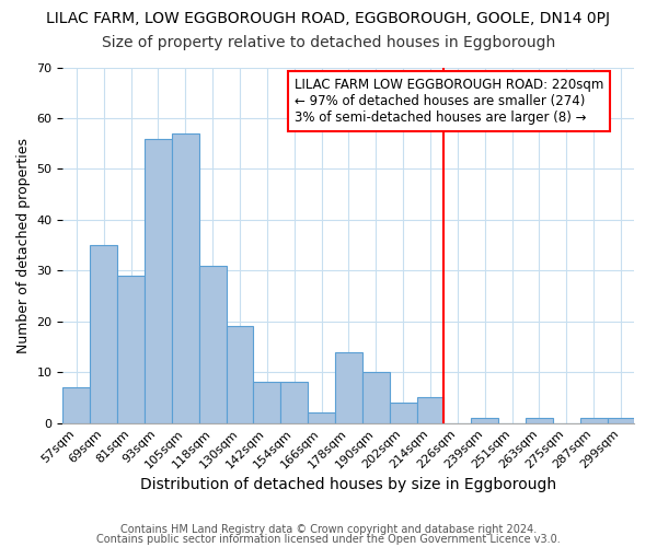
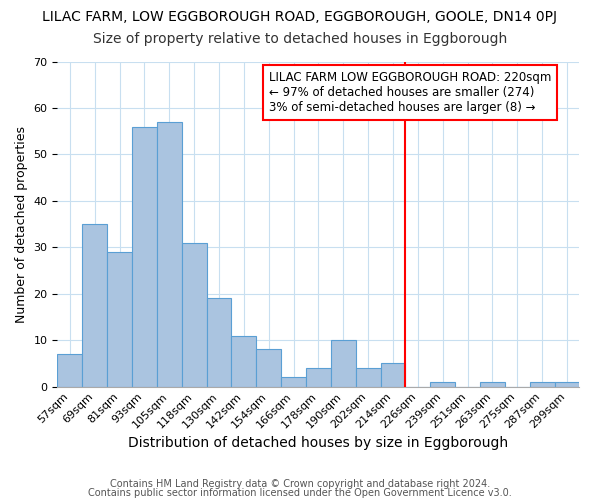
142sqm: 8 -> 11
178sqm: 14 -> 4
